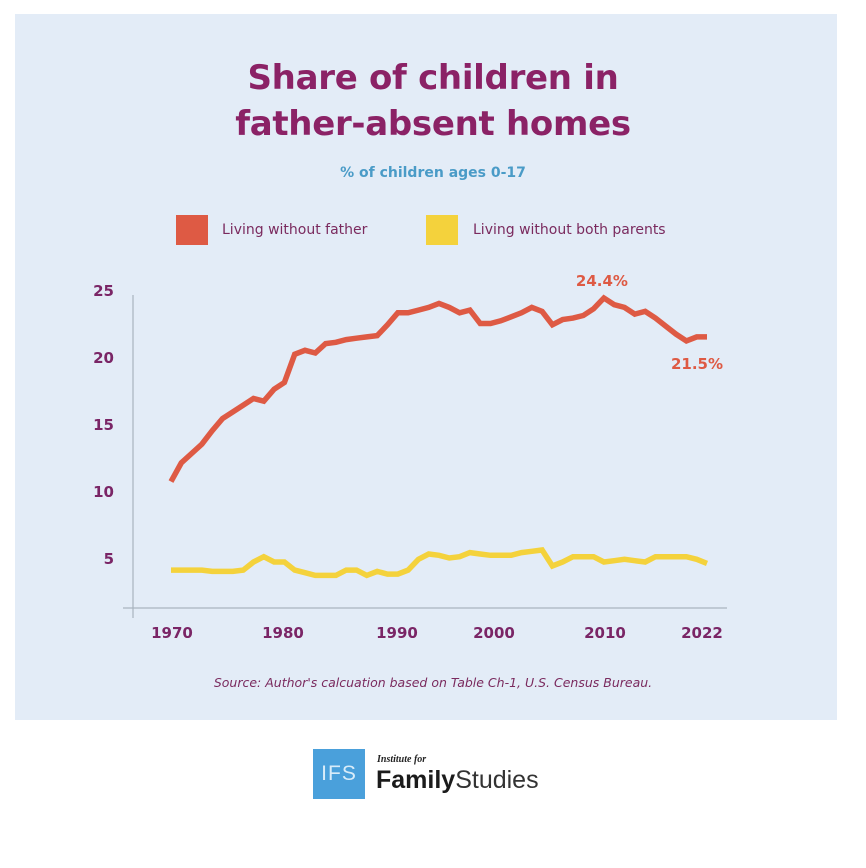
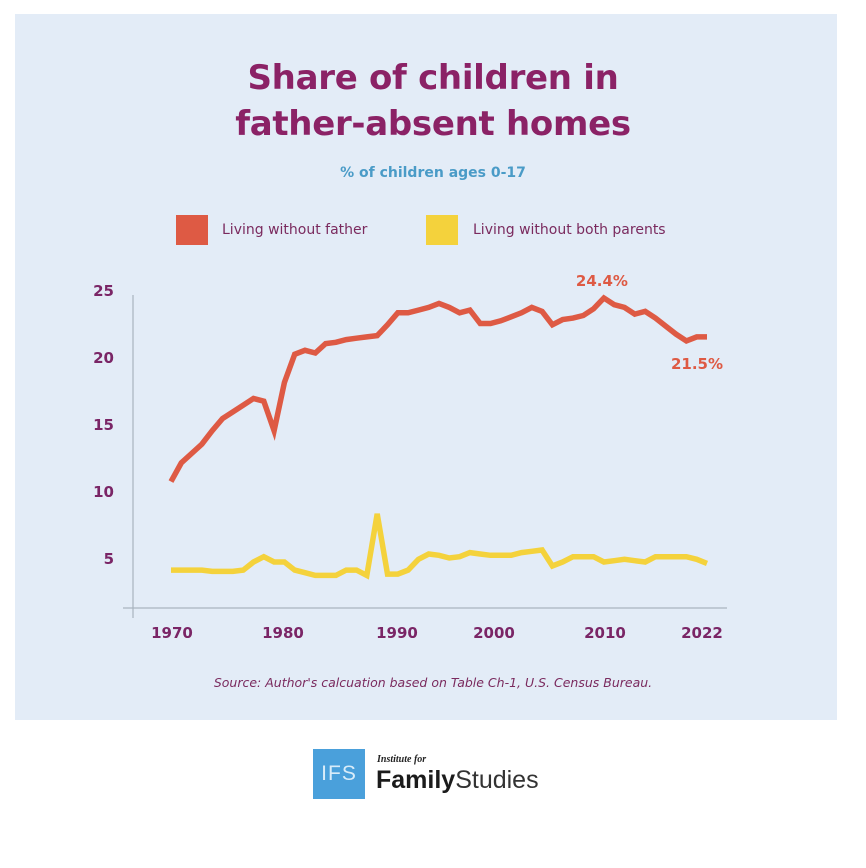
Living without father/1980: 17.6 -> 14.5
Living without both parents/1990: 4.0 -> 8.3
